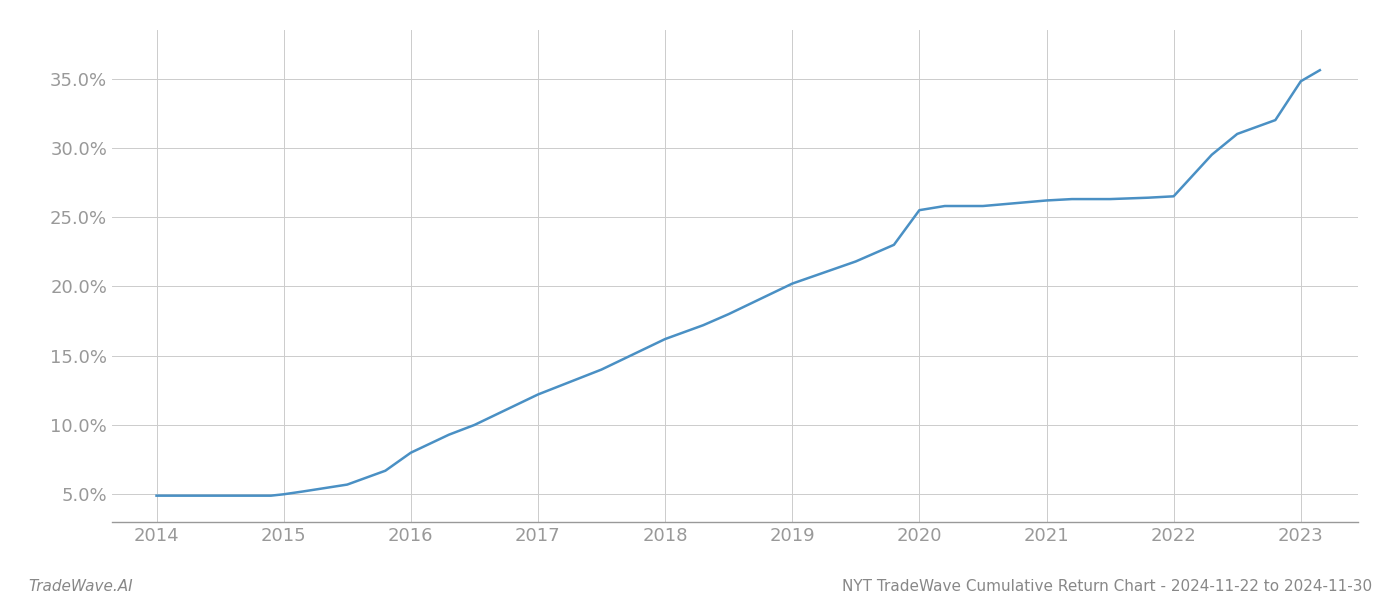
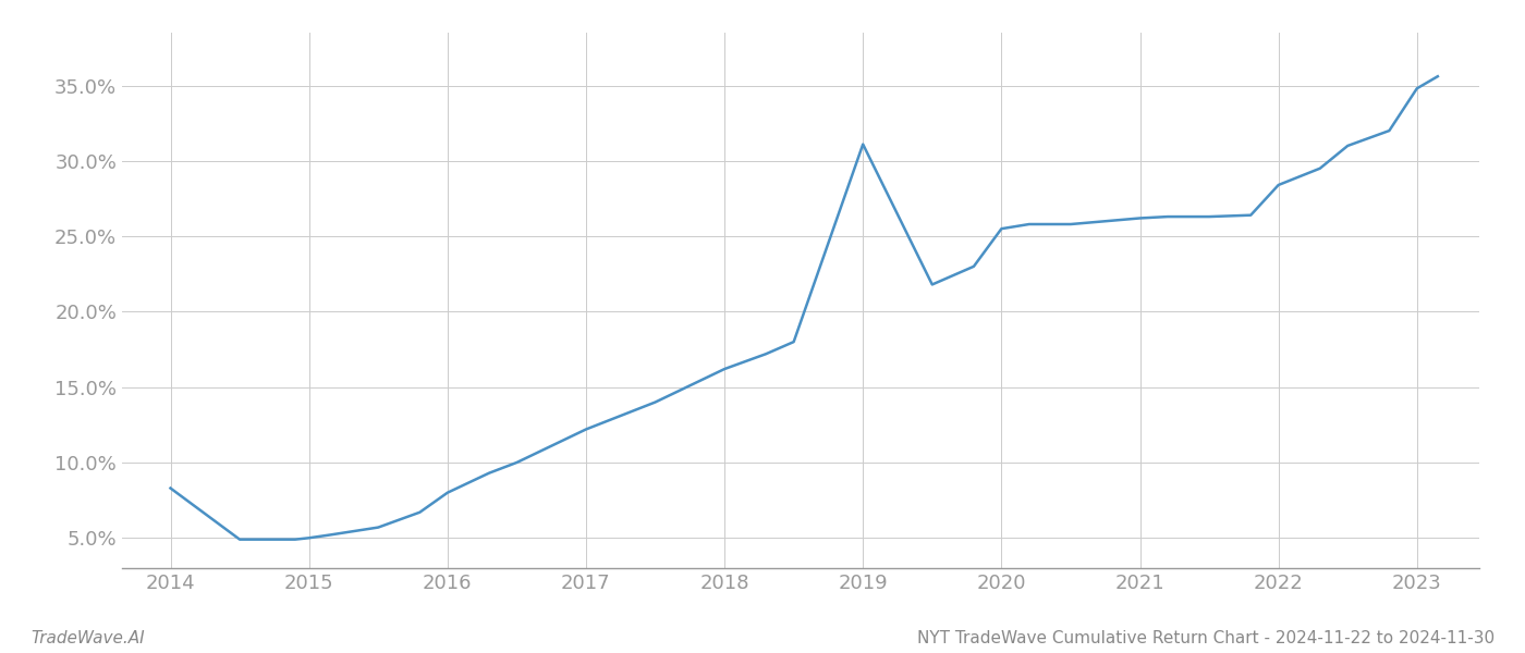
2014: 4.9% -> 8.3%
2019: 20.2% -> 31.1%
2022: 26.5% -> 28.4%
